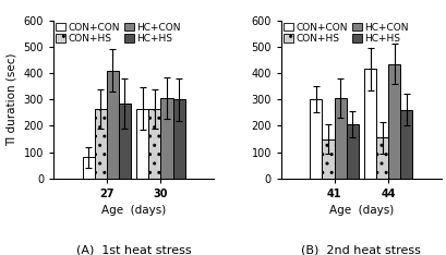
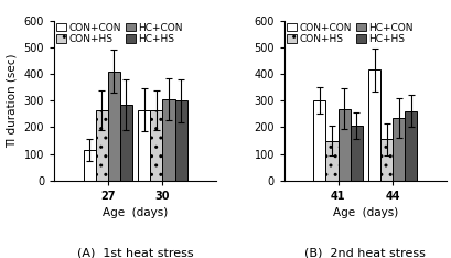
CON+CON/27: 80 -> 115
HC+CON/41: 305 -> 270
HC+CON/44: 435 -> 235
